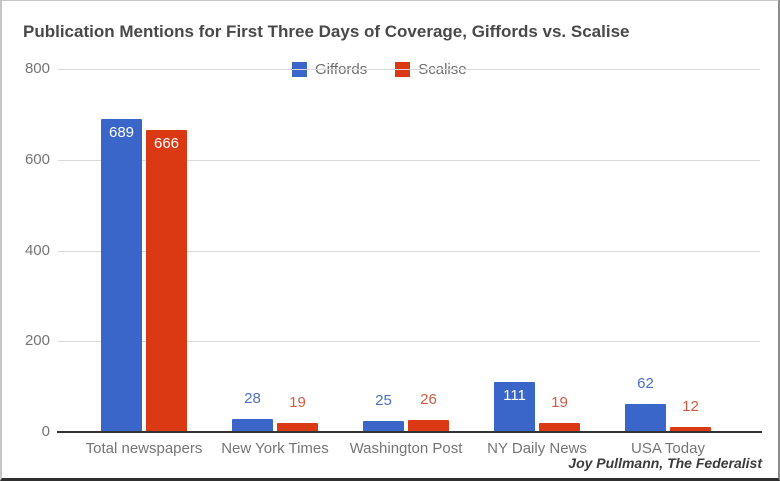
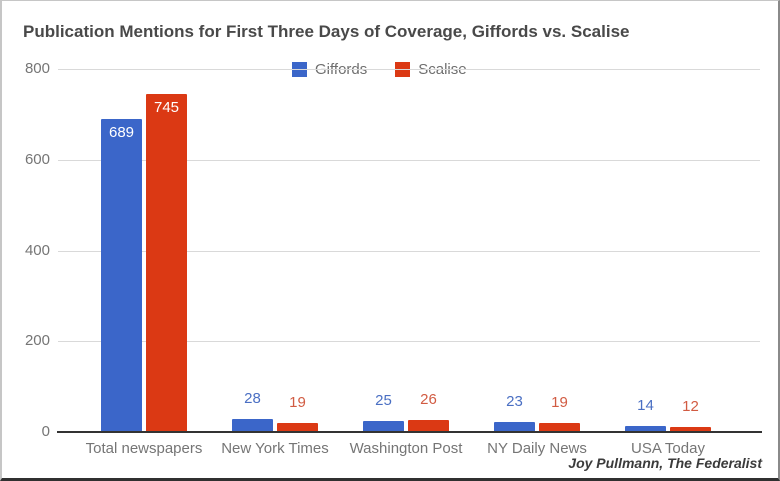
Scalise/Total newspapers: 666 -> 745
Giffords/NY Daily News: 111 -> 23
Giffords/USA Today: 62 -> 14
